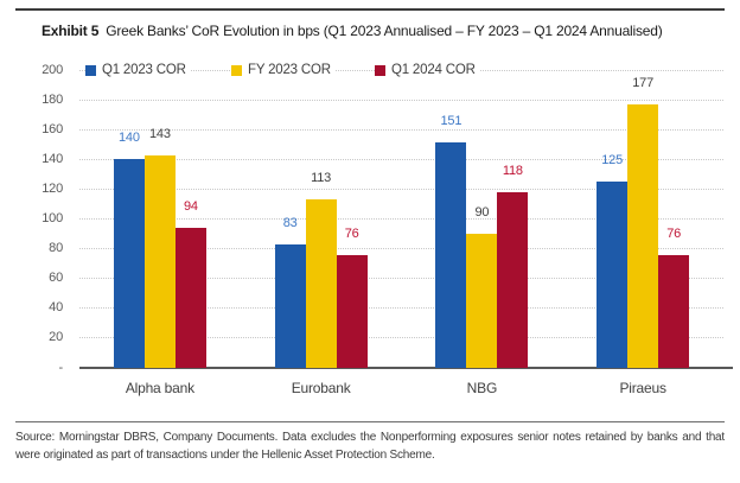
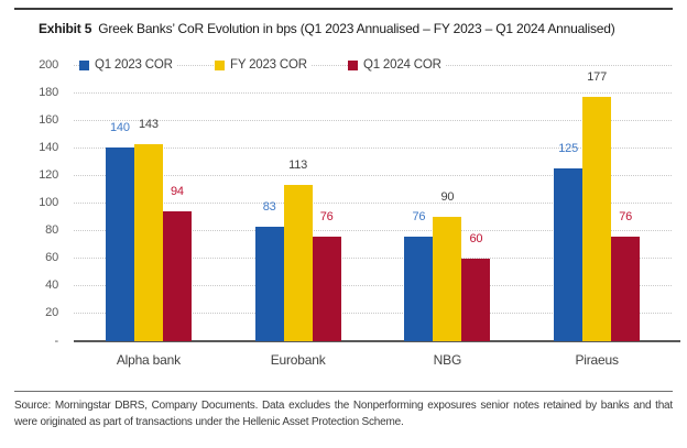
Q1 2023 COR/NBG: 151 -> 76
Q1 2024 COR/NBG: 118 -> 60
